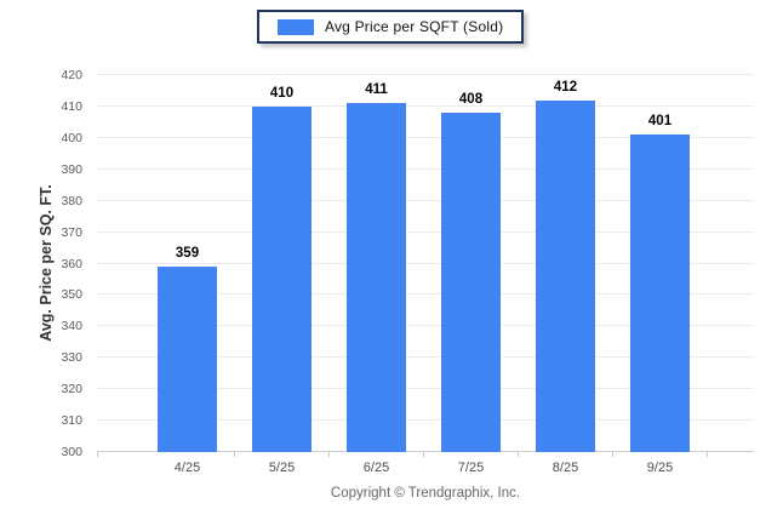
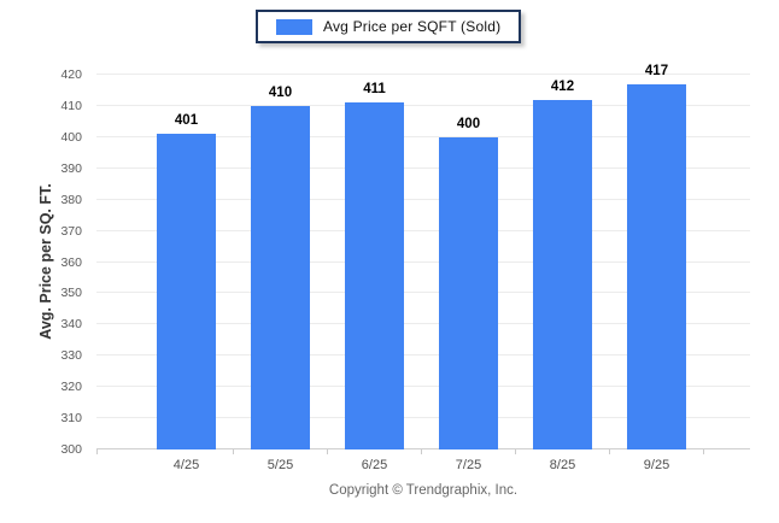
4/25: 359 -> 401
7/25: 408 -> 400
9/25: 401 -> 417
